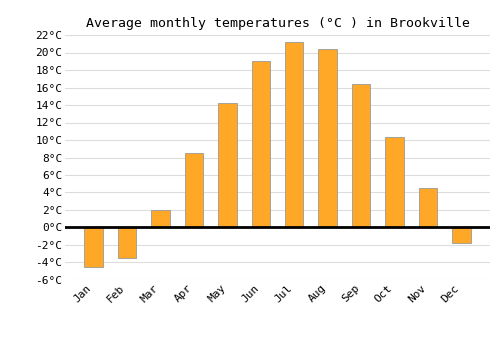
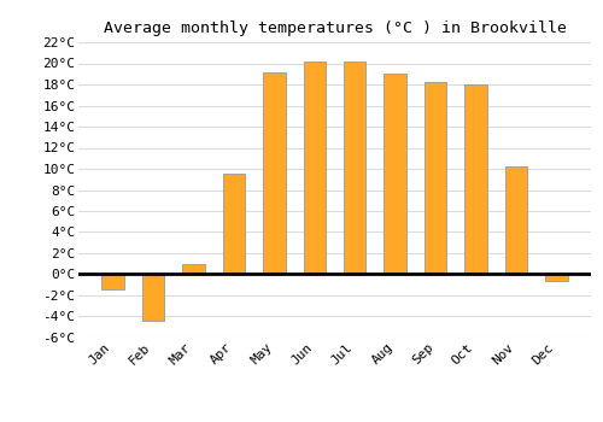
Jan: -4.5°C -> -1.4°C
Feb: -3.5°C -> -4.4°C
Mar: 2.0°C -> 1.0°C
Apr: 8.5°C -> 9.6°C
May: 14.2°C -> 19.2°C
Jun: 19.0°C -> 20.2°C
Jul: 21.2°C -> 20.2°C
Aug: 20.4°C -> 19.0°C
Sep: 16.4°C -> 18.2°C
Oct: 10.3°C -> 18.0°C
Nov: 4.5°C -> 10.2°C
Dec: -1.8°C -> -0.6°C
